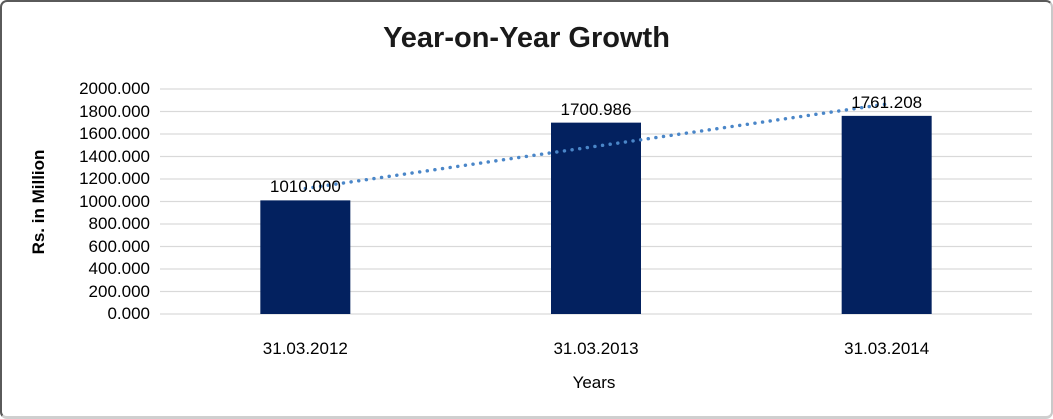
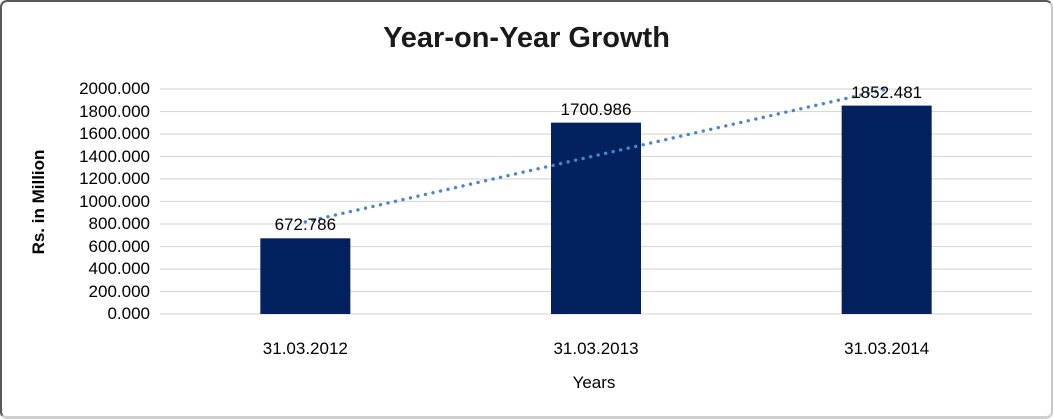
31.03.2012: 1010.000 -> 672.786
31.03.2014: 1761.208 -> 1852.481
